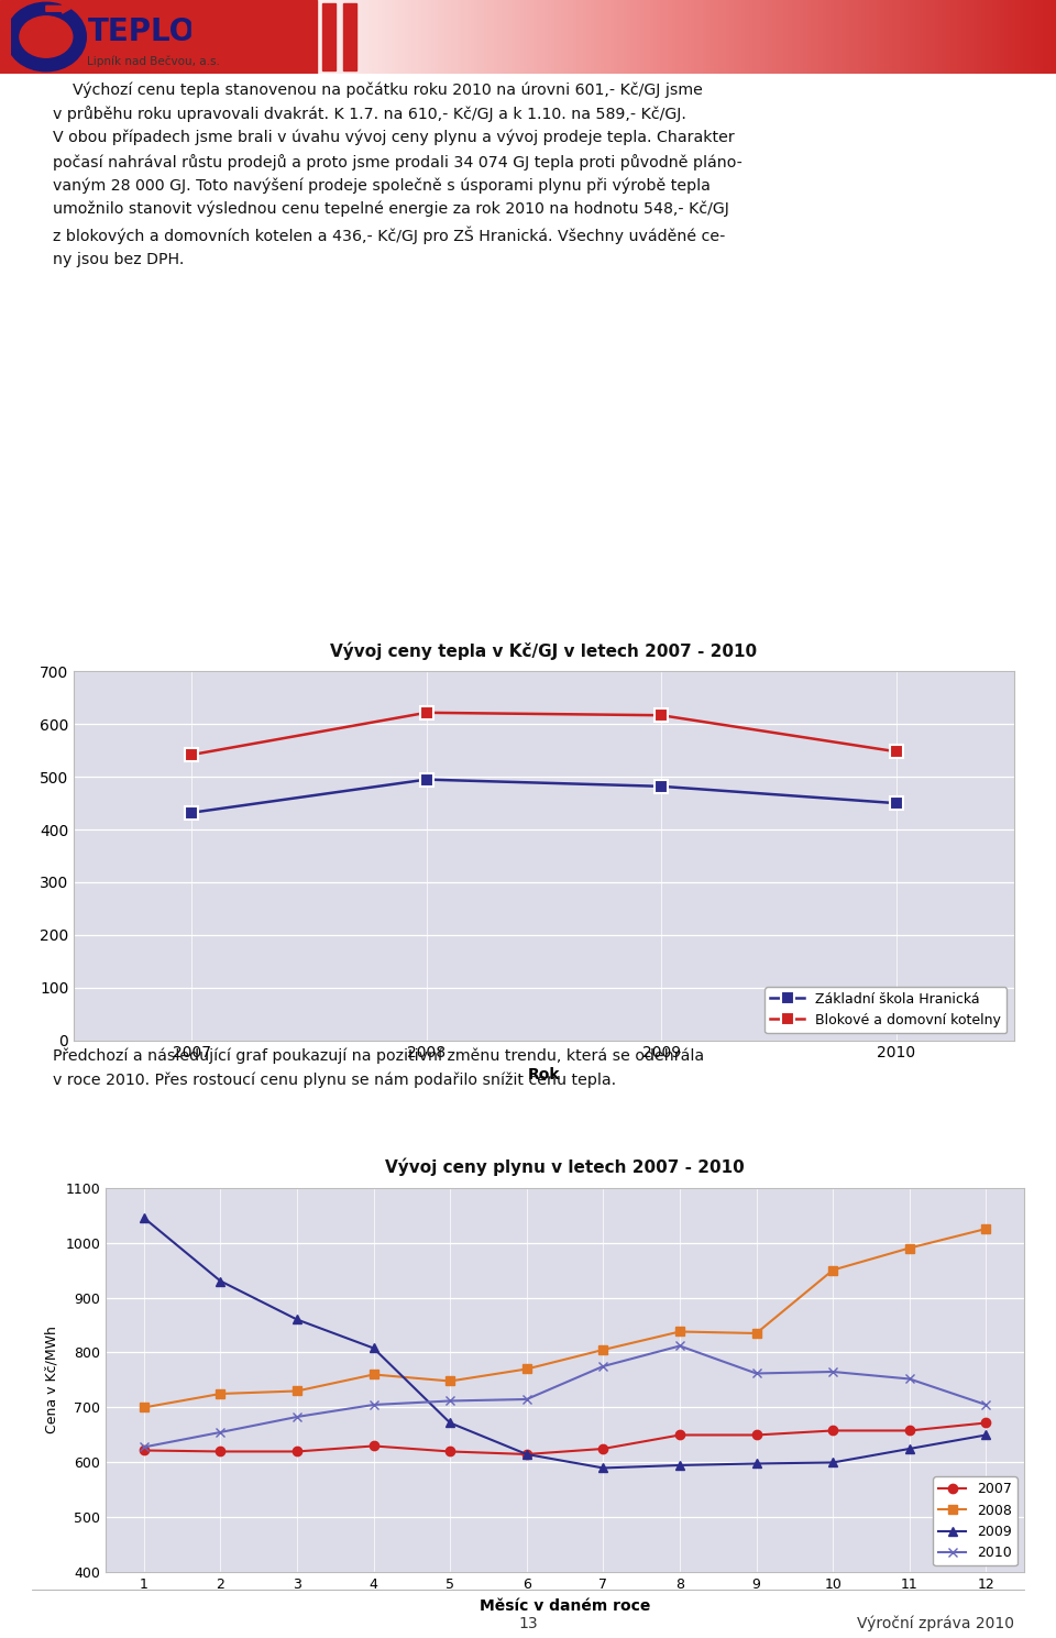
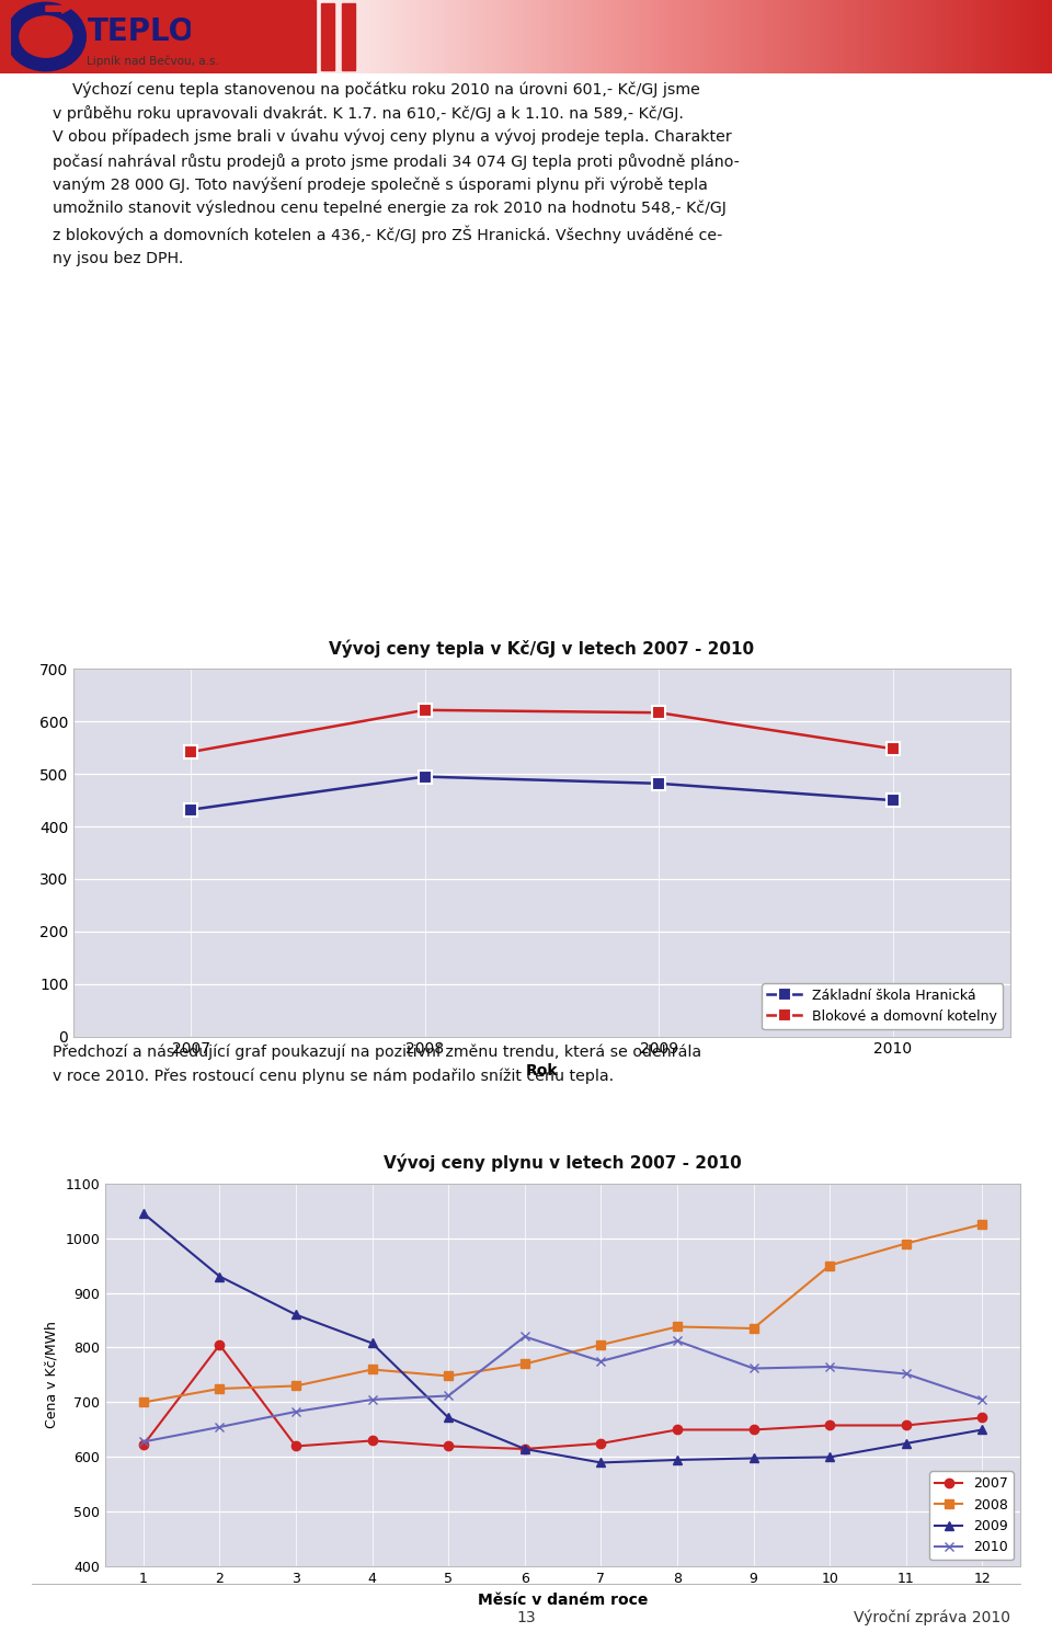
Vývoj ceny plynu v letech 2007 - 2010/2007/2: 620 -> 805
Vývoj ceny plynu v letech 2007 - 2010/2010/6: 715 -> 820
